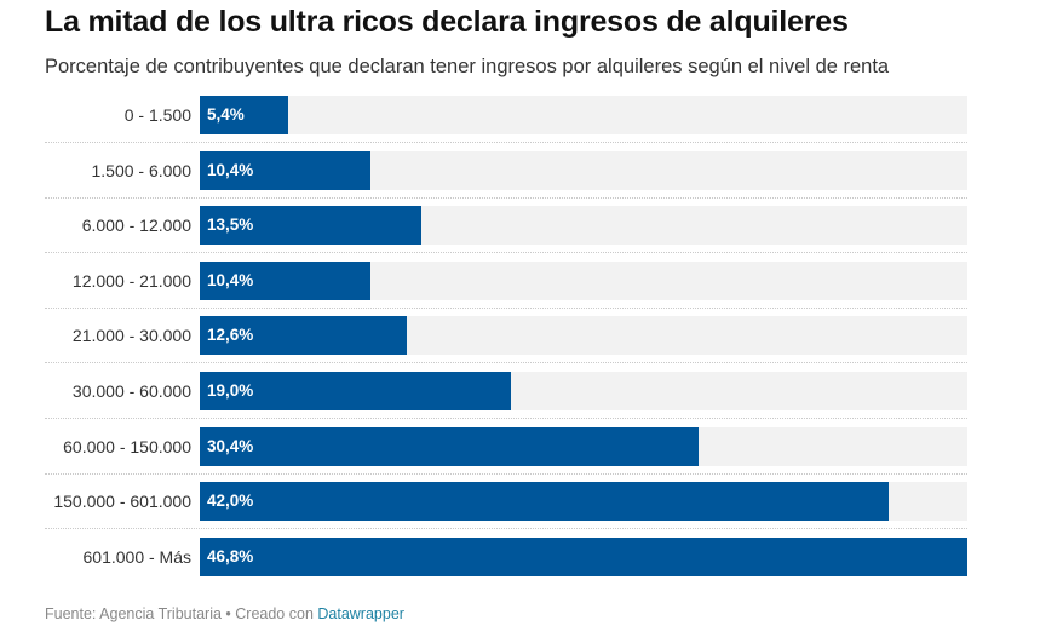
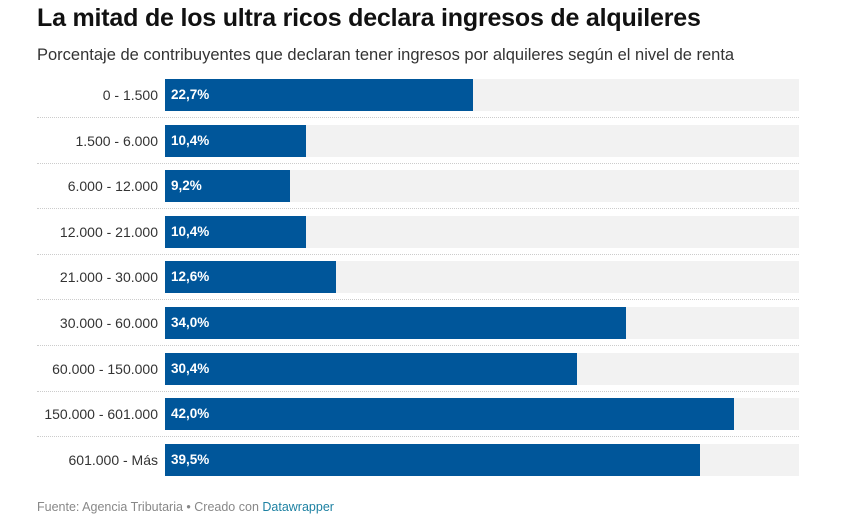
0 - 1.500: 5,4% -> 22,7%
6.000 - 12.000: 13,5% -> 9,2%
30.000 - 60.000: 19,0% -> 34,0%
601.000 - Más: 46,8% -> 39,5%
